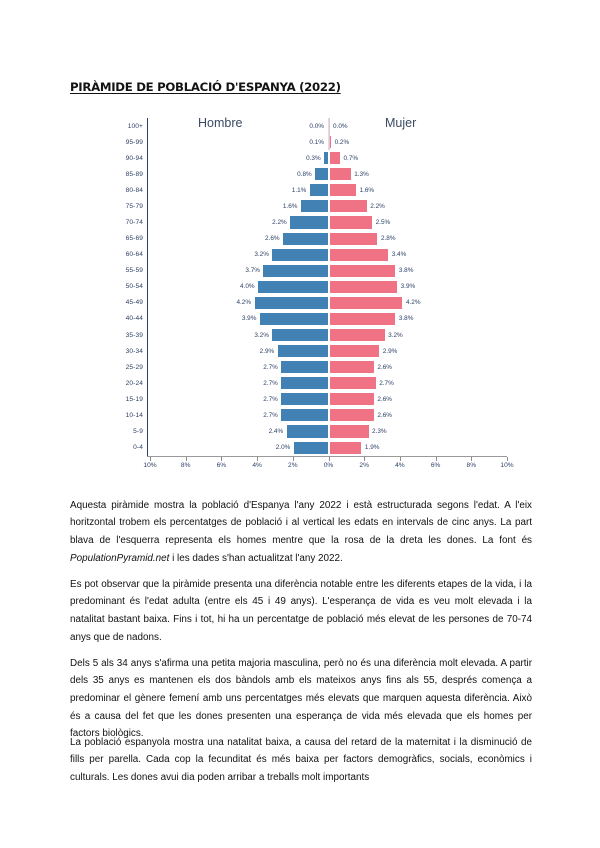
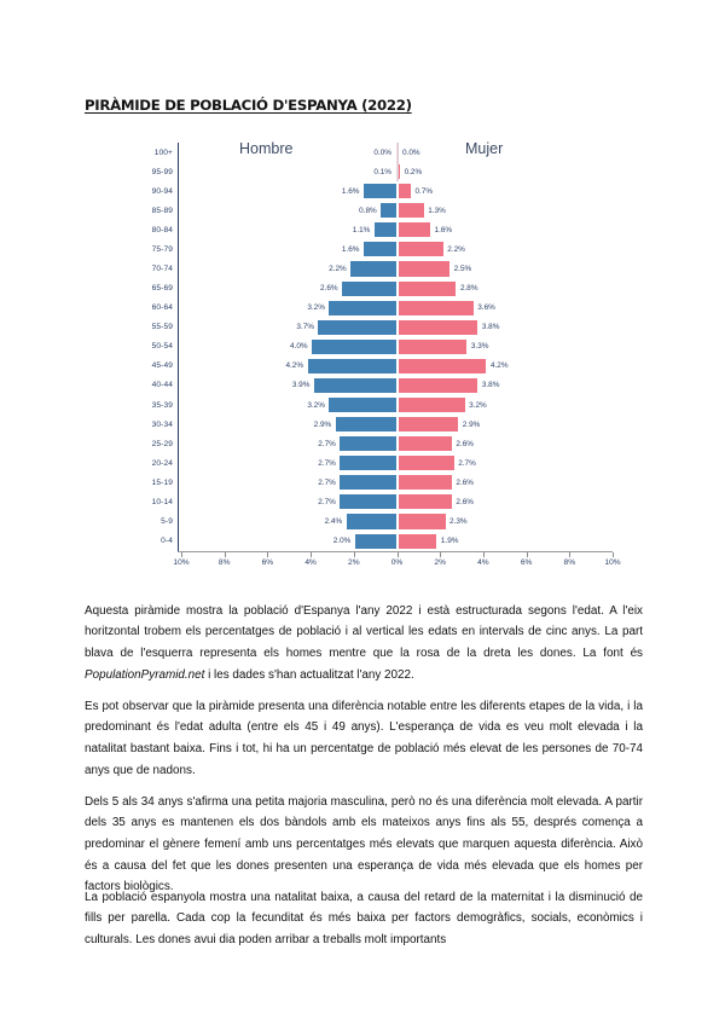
Hombre/90-94: 0.3% -> 1.6%
Mujer/60-64: 3.4% -> 3.6%
Mujer/50-54: 3.9% -> 3.3%
